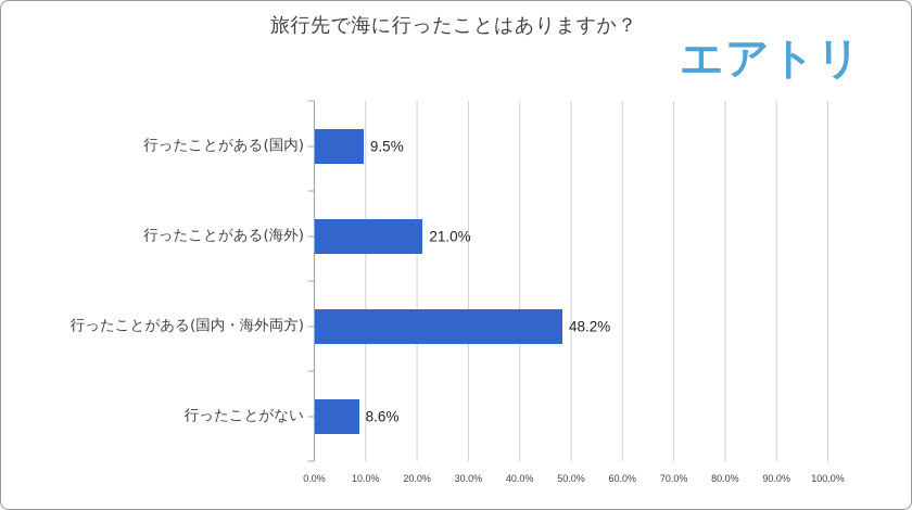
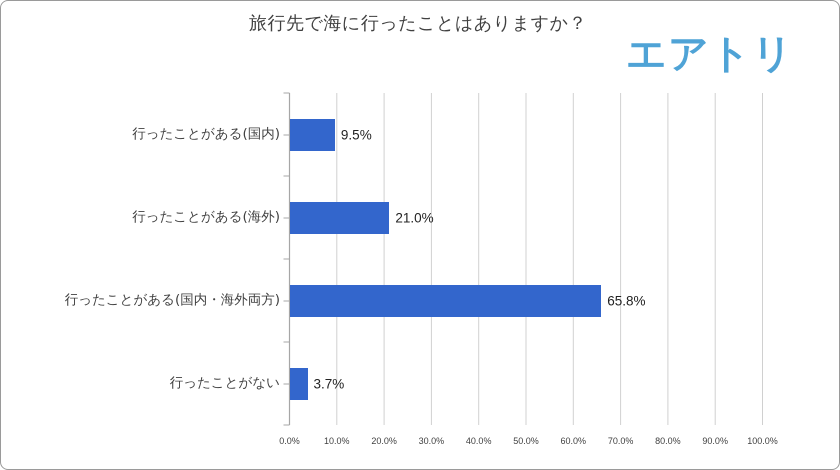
行ったことがある(国内・海外両方): 48.2% -> 65.8%
行ったことがない: 8.6% -> 3.7%
